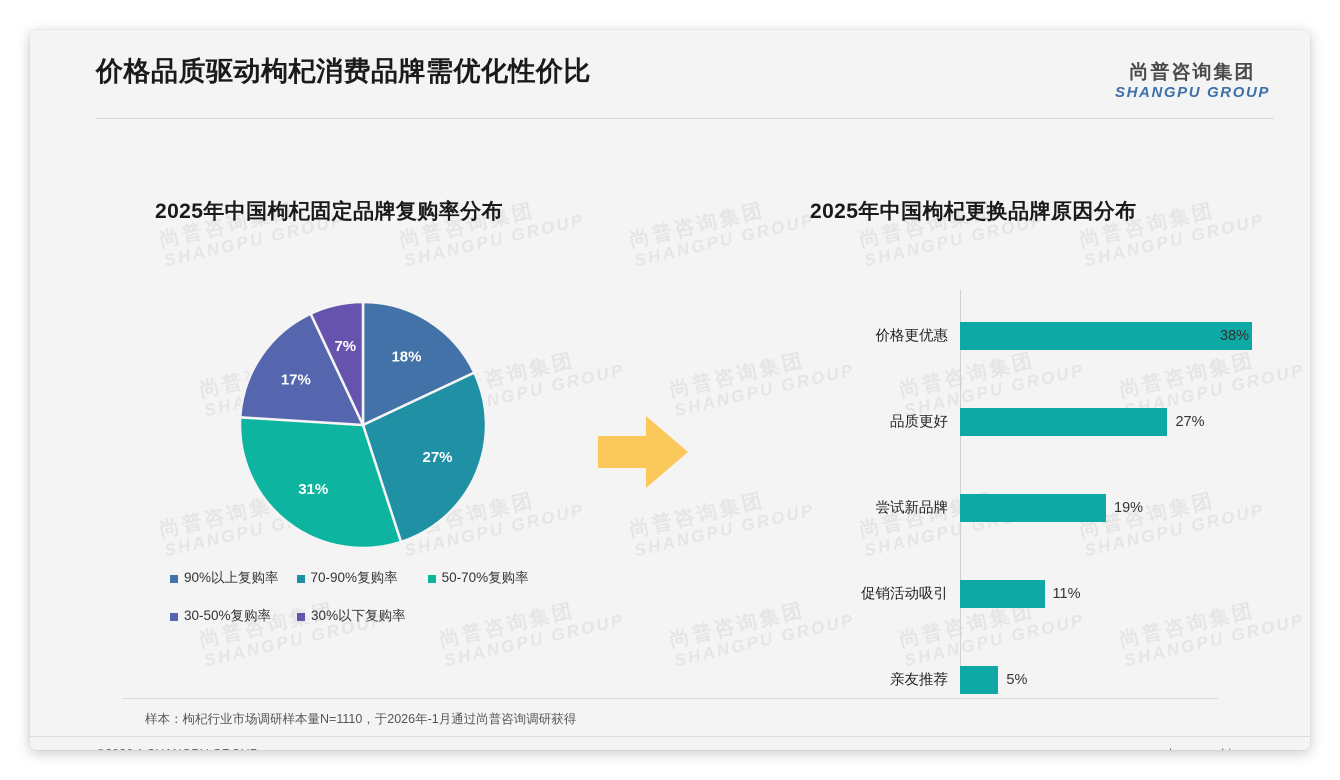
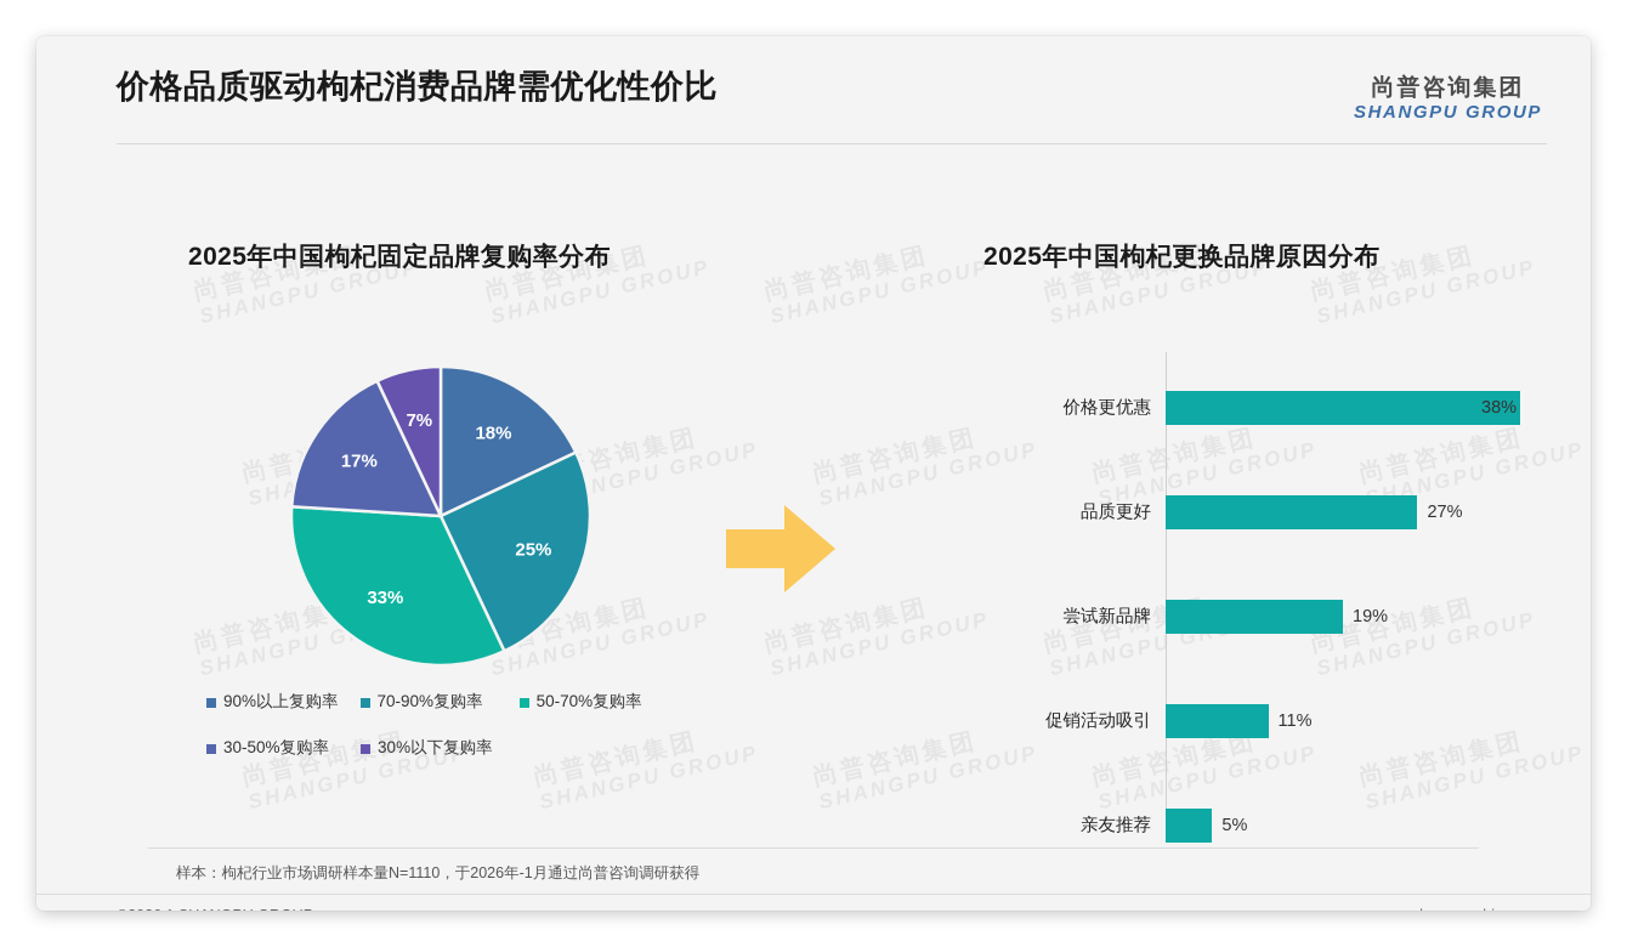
2025年中国枸杞固定品牌复购率分布/70-90%复购率: 27% -> 25%
2025年中国枸杞固定品牌复购率分布/50-70%复购率: 31% -> 33%
